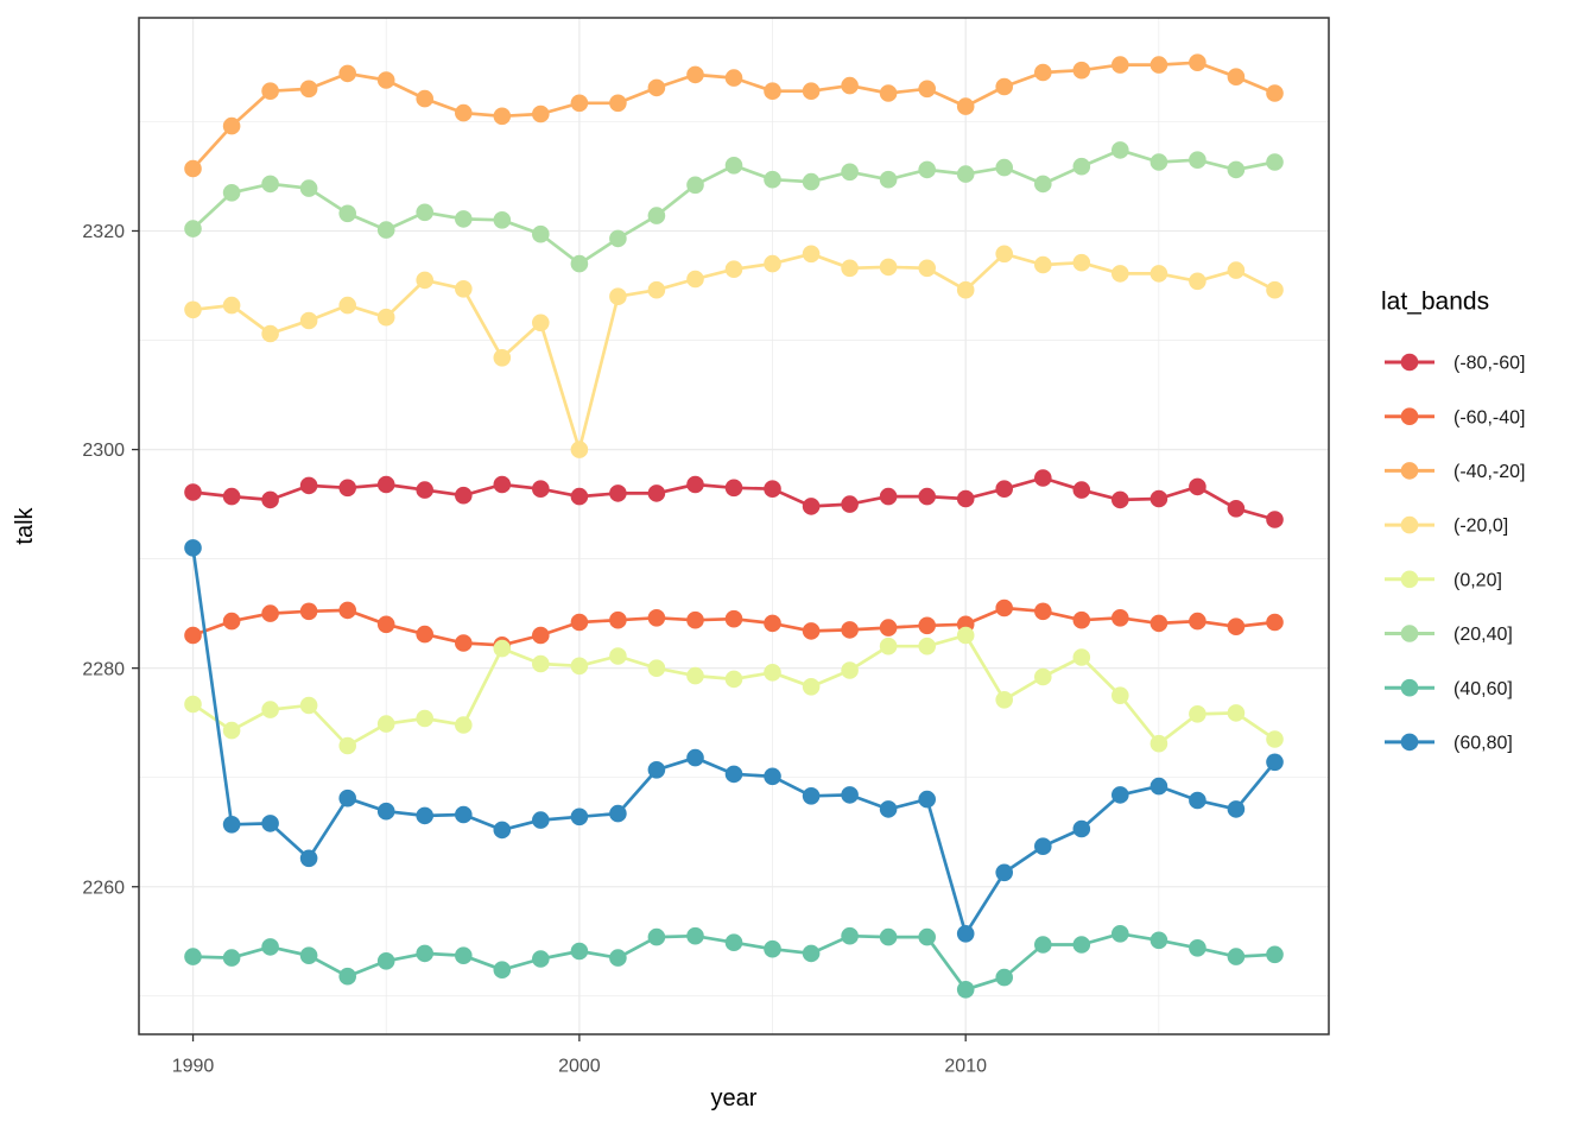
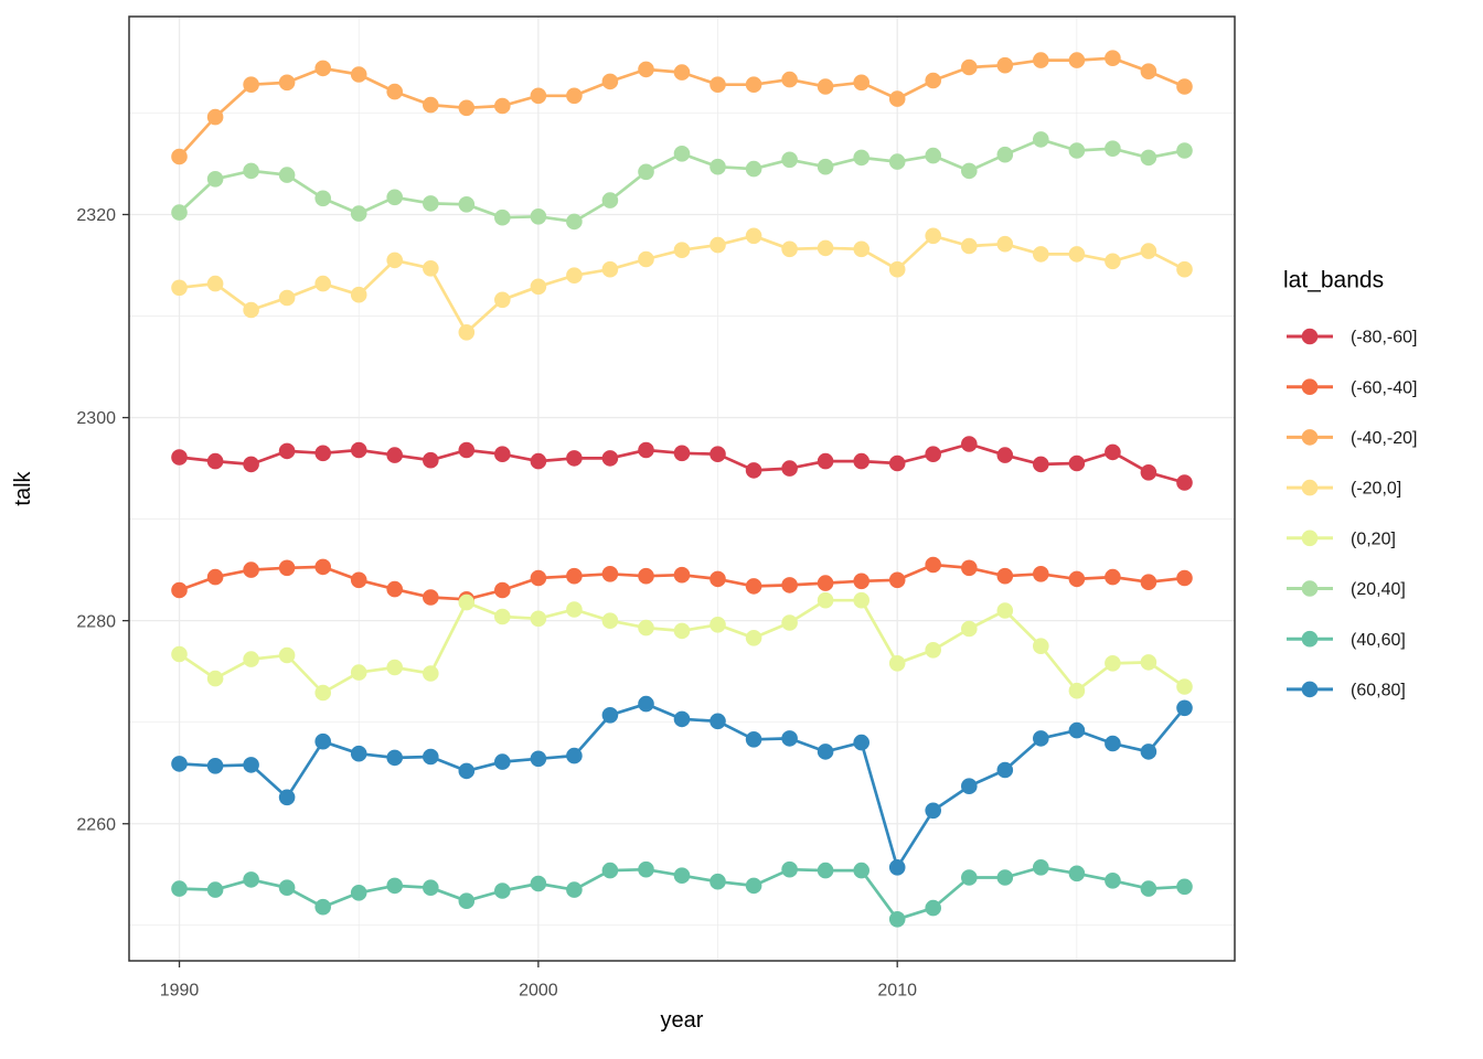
(60,80]/1990: 2291 -> 2266
(-20,0]/2000: 2300 -> 2313
(20,40]/2000: 2317 -> 2320
(0,20]/2010: 2283 -> 2276
